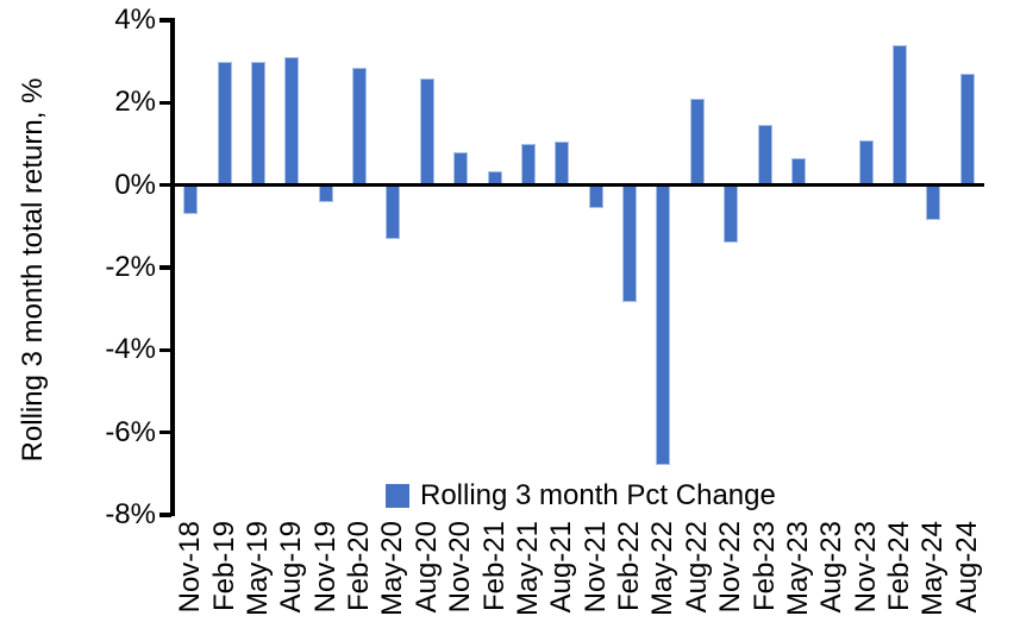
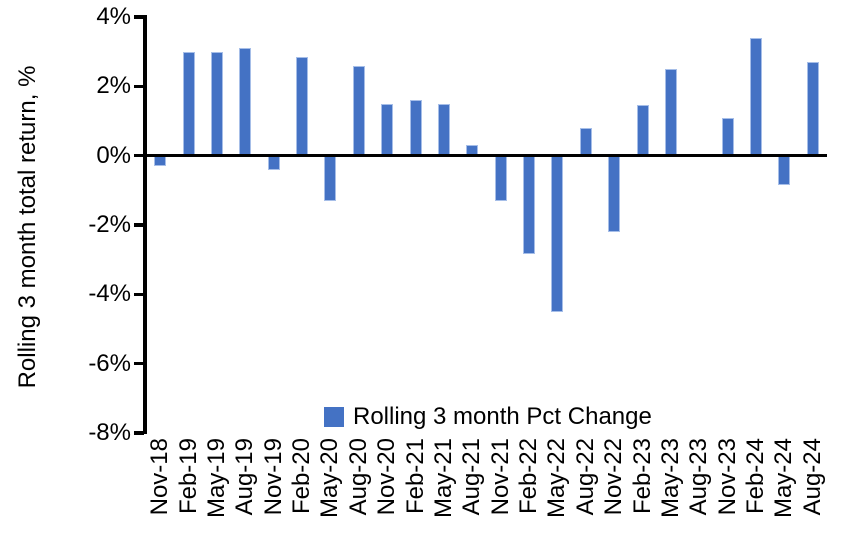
Nov-18: -0.7% -> -0.3%
Nov-20: 0.8% -> 1.5%
Feb-21: 0.3% -> 1.6%
May-21: 1.0% -> 1.5%
Aug-21: 1.1% -> 0.3%
Nov-21: -0.6% -> -1.3%
May-22: -6.8% -> -4.5%
Aug-22: 2.1% -> 0.8%
Nov-22: -1.4% -> -2.2%
May-23: 0.7% -> 2.5%
